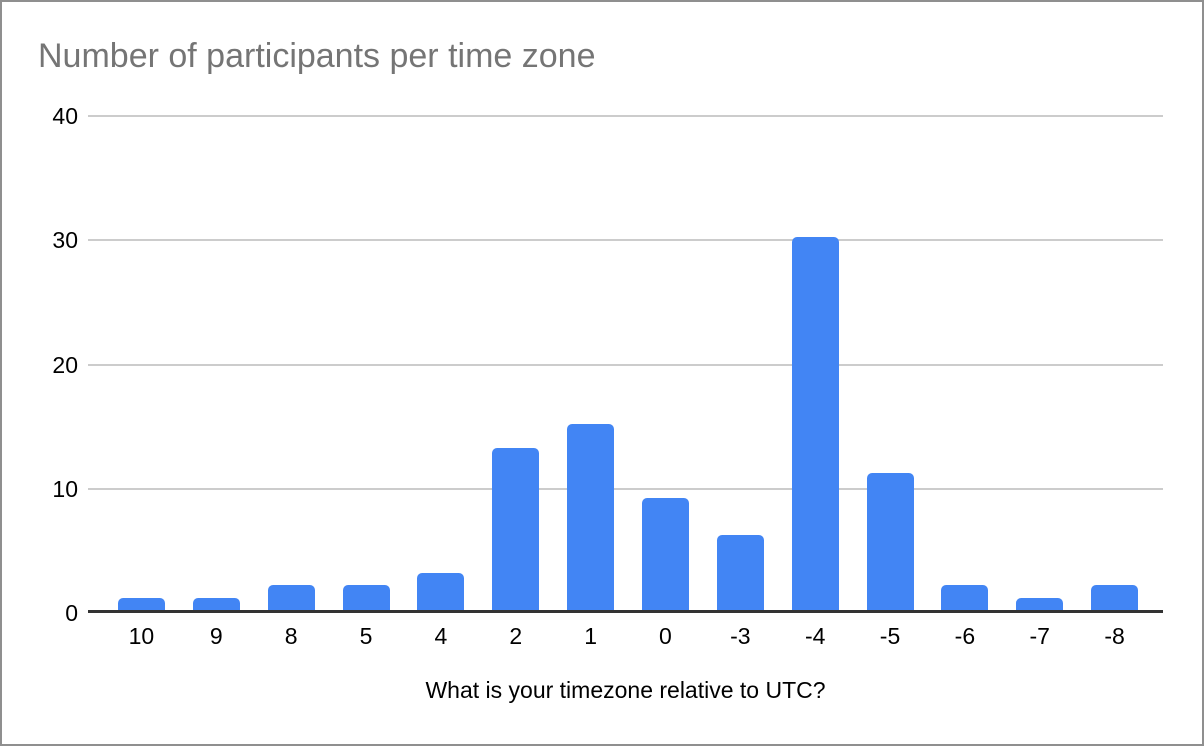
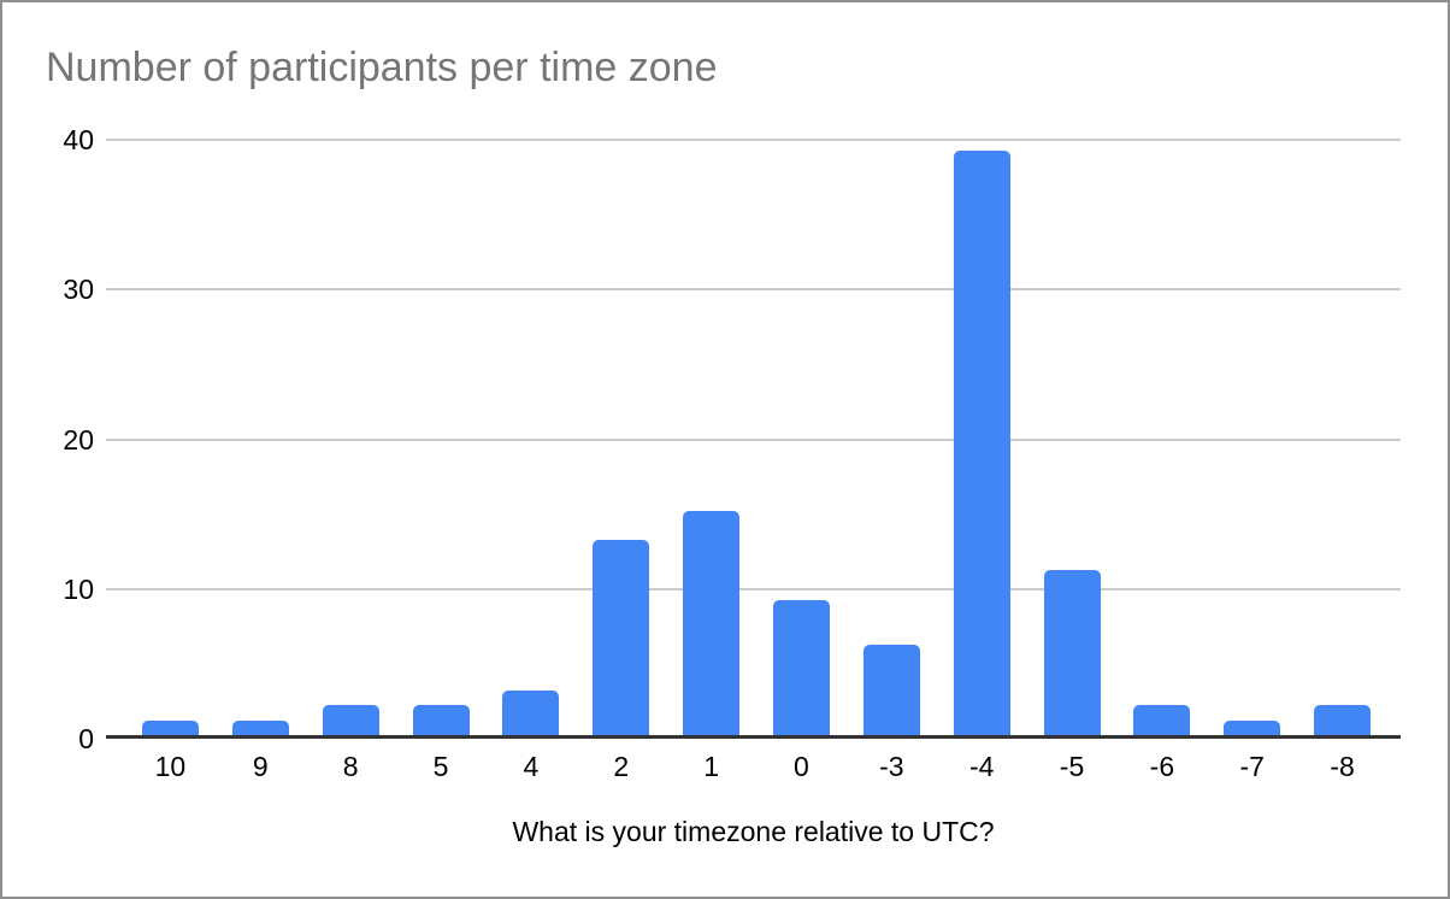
-4: 30 -> 39
